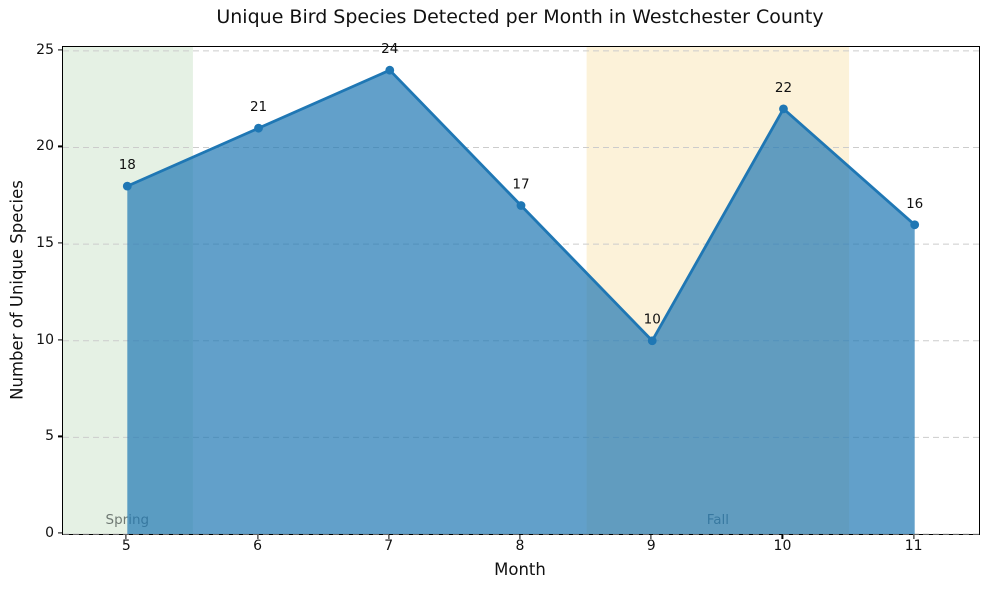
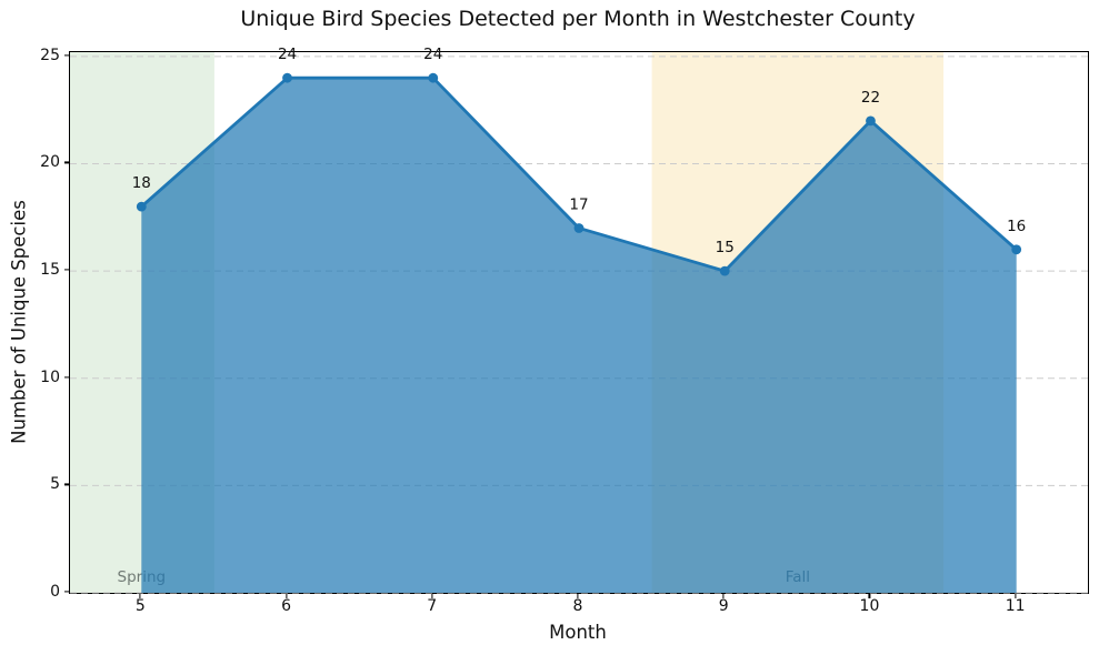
6: 21 -> 24
9: 10 -> 15
